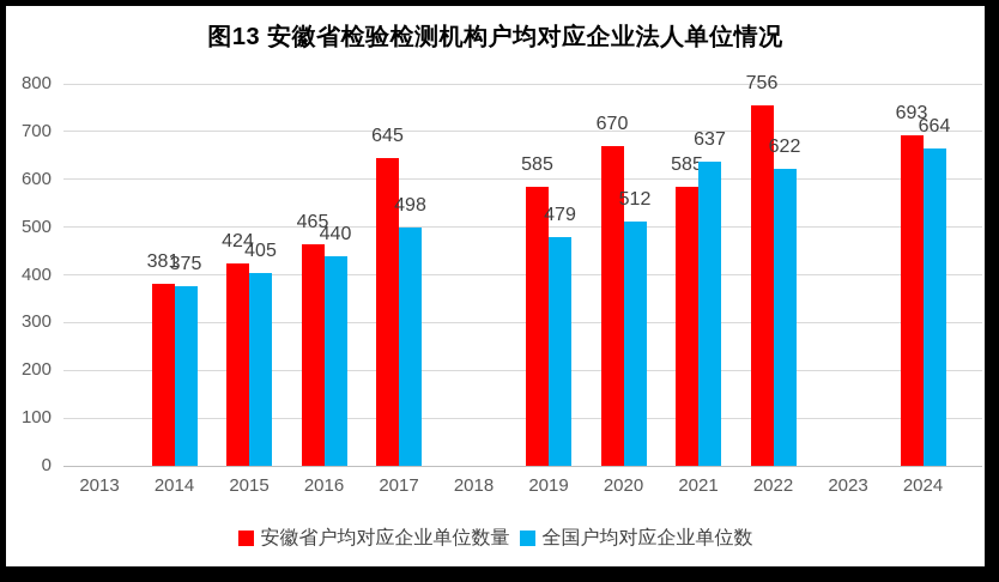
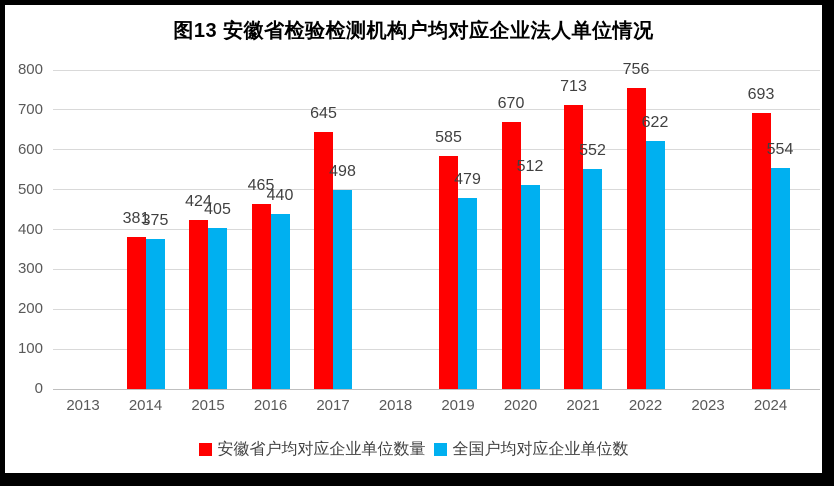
安徽省户均对应企业单位数量/2021: 585 -> 713
全国户均对应企业单位数/2021: 637 -> 552
全国户均对应企业单位数/2024: 664 -> 554
